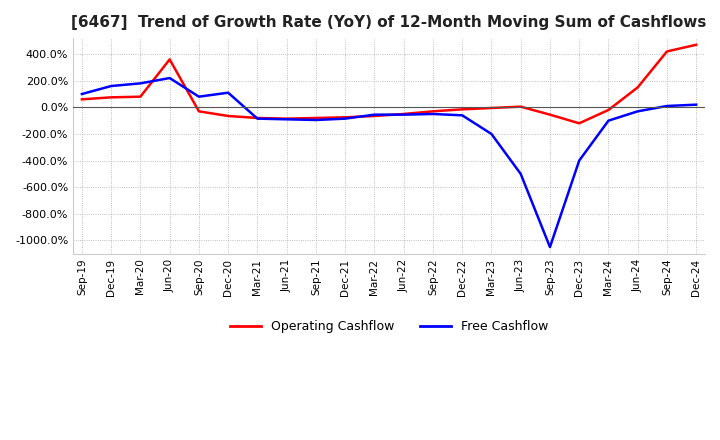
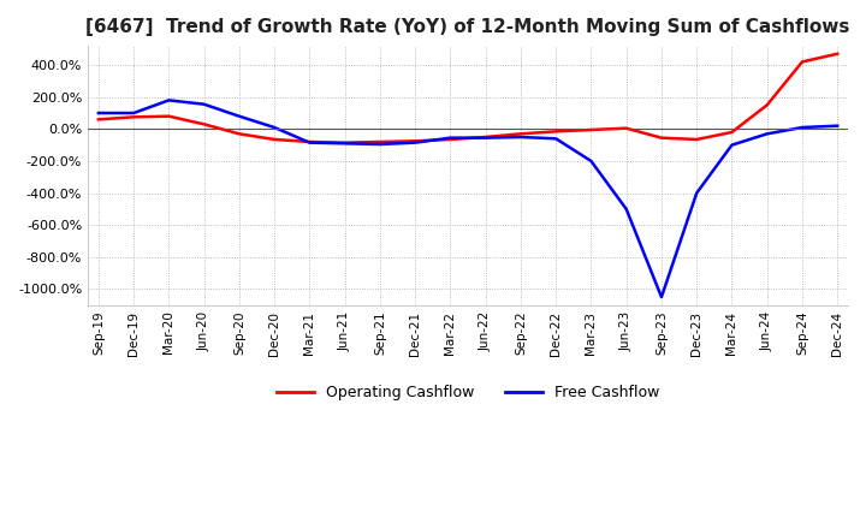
Free Cashflow/Dec-19: 160% -> 100%
Operating Cashflow/Jun-20: 360% -> 30%
Free Cashflow/Jun-20: 220% -> 160%
Free Cashflow/Dec-20: 110% -> 10%
Operating Cashflow/Dec-23: -120% -> -60%
